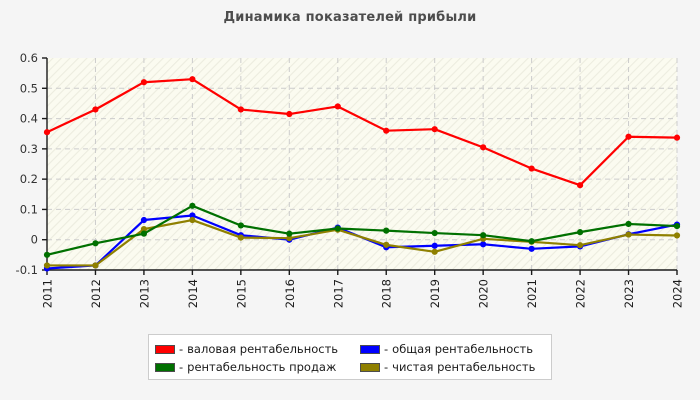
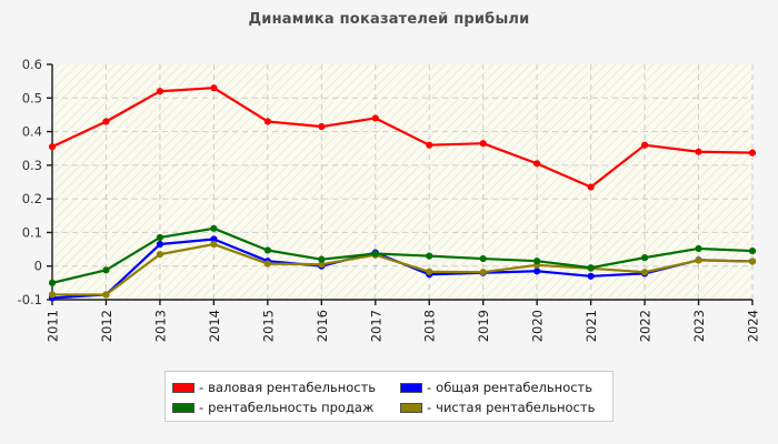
рентабельность продаж/2013: 0.02 -> 0.09
чистая рентабельность/2019: -0.04 -> -0.02
валовая рентабельность/2022: 0.18 -> 0.36
общая рентабельность/2024: 0.05 -> 0.01
